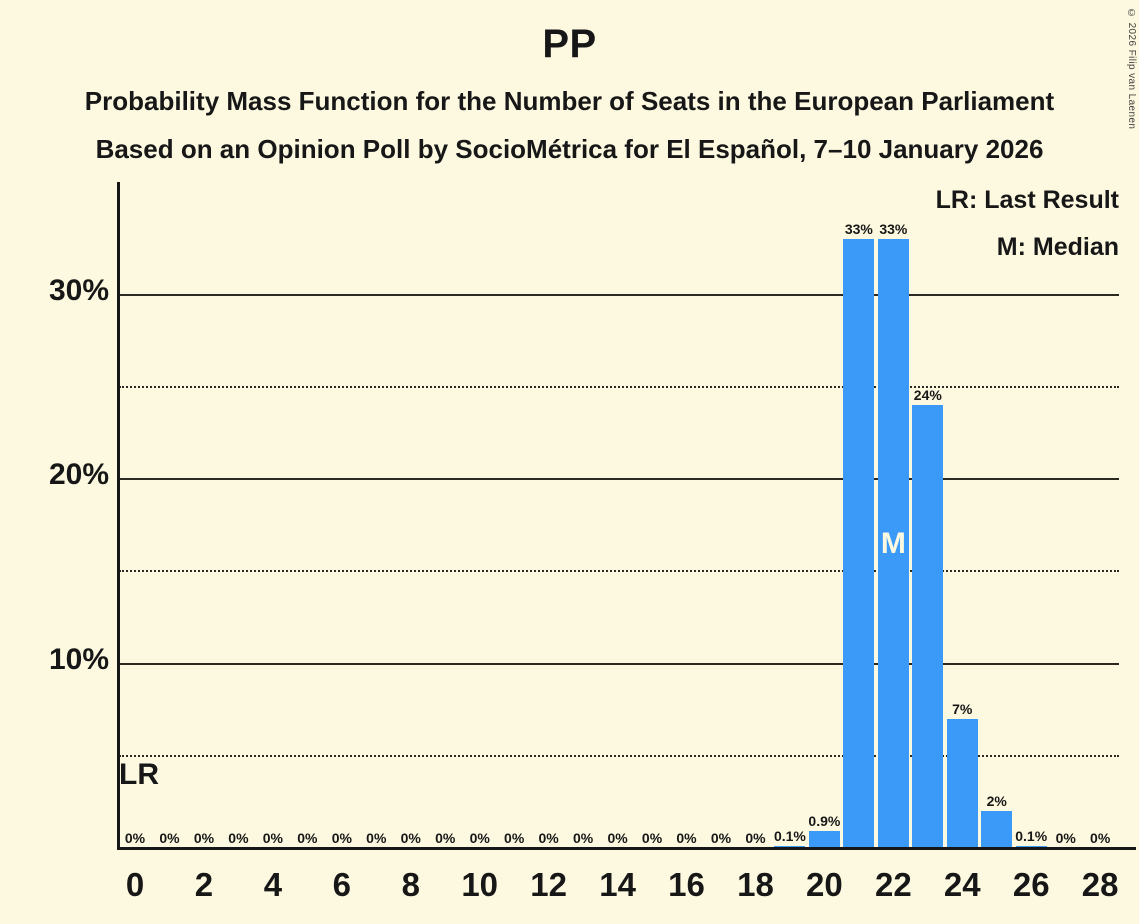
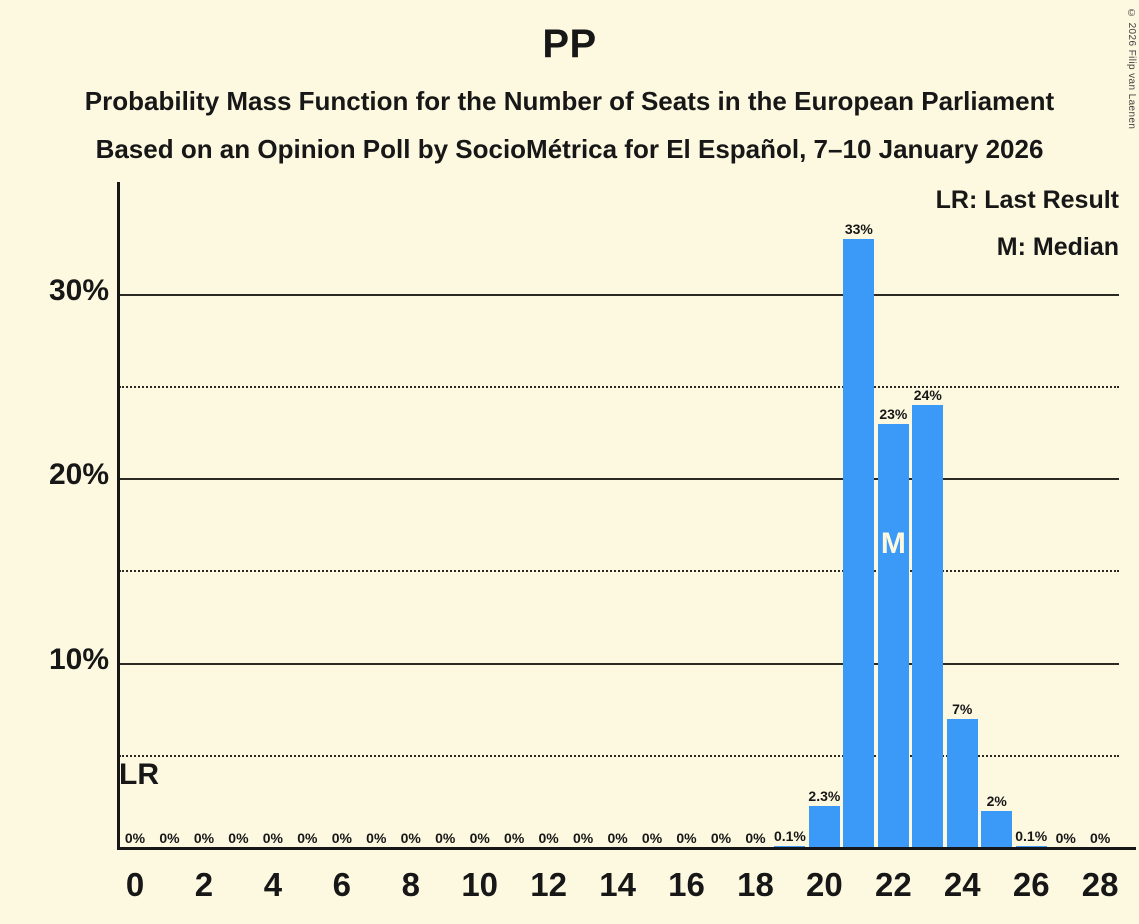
20: 0.9% -> 2.3%
22: 33% -> 23%
